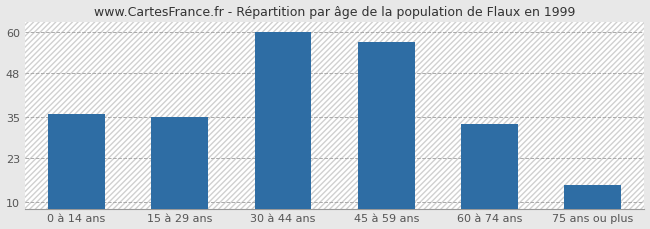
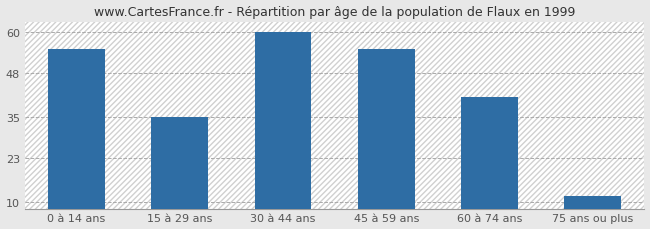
0 à 14 ans: 36 -> 55
45 à 59 ans: 57 -> 55
60 à 74 ans: 33 -> 41
75 ans ou plus: 15 -> 12
